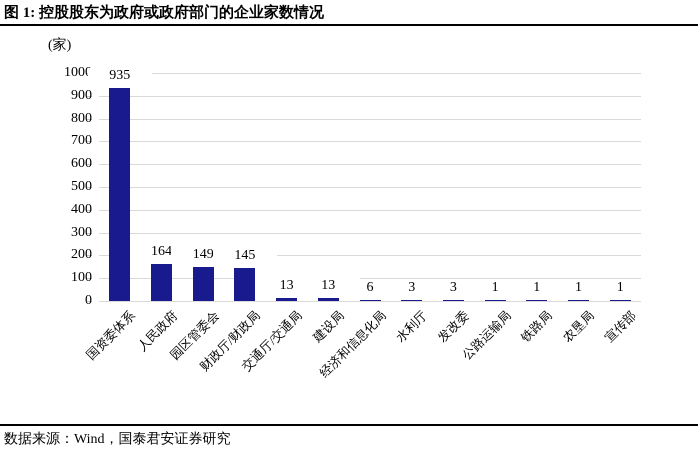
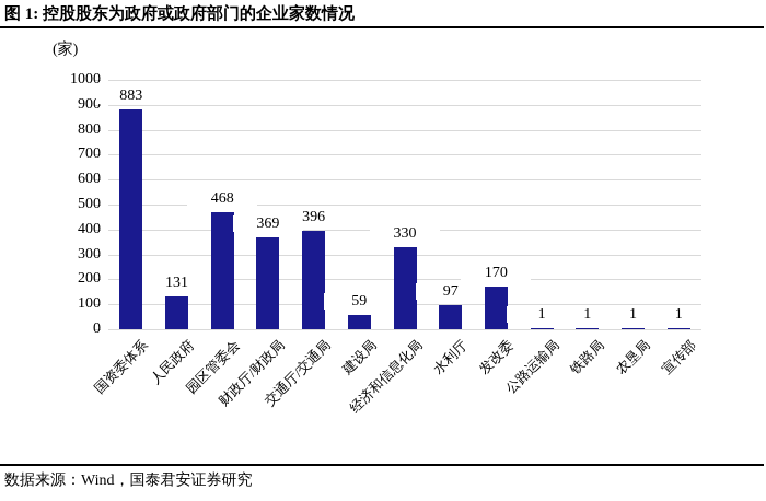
国资委体系: 935 -> 883
人民政府: 164 -> 131
园区管委会: 149 -> 468
财政厅/财政局: 145 -> 369
交通厅/交通局: 13 -> 396
建设局: 13 -> 59
经济和信息化局: 6 -> 330
水利厅: 3 -> 97
发改委: 3 -> 170
